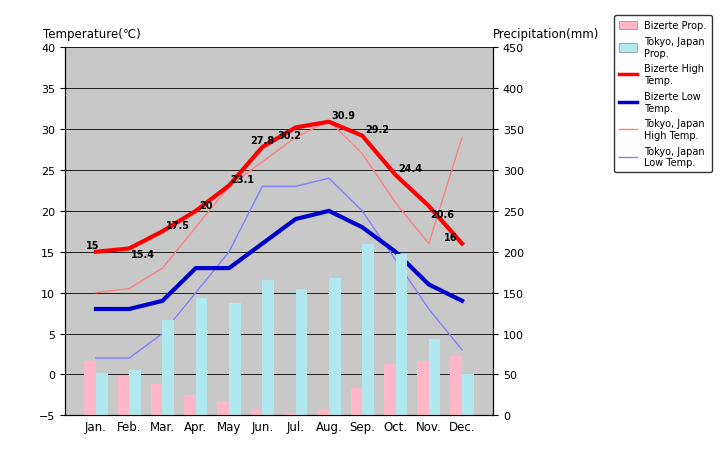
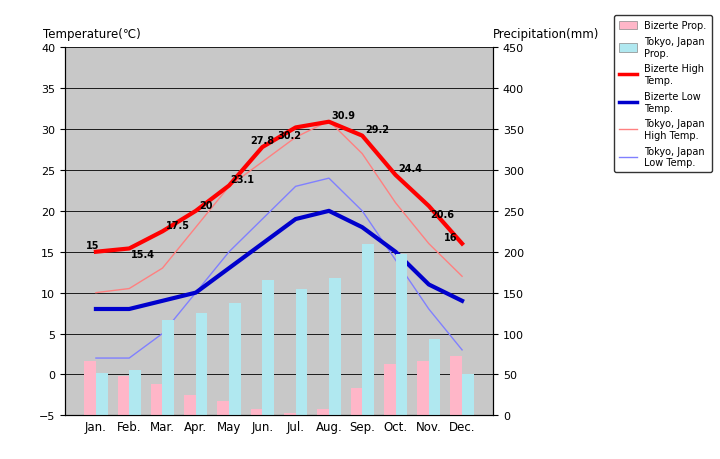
Bizerte Low Temp./Apr.: 13 -> 10
Tokyo, Japan Prop./Apr.: 144 -> 125
Tokyo, Japan Low Temp./Jun.: 23 -> 19
Tokyo, Japan High Temp./Dec.: 29.0 -> 12.0
